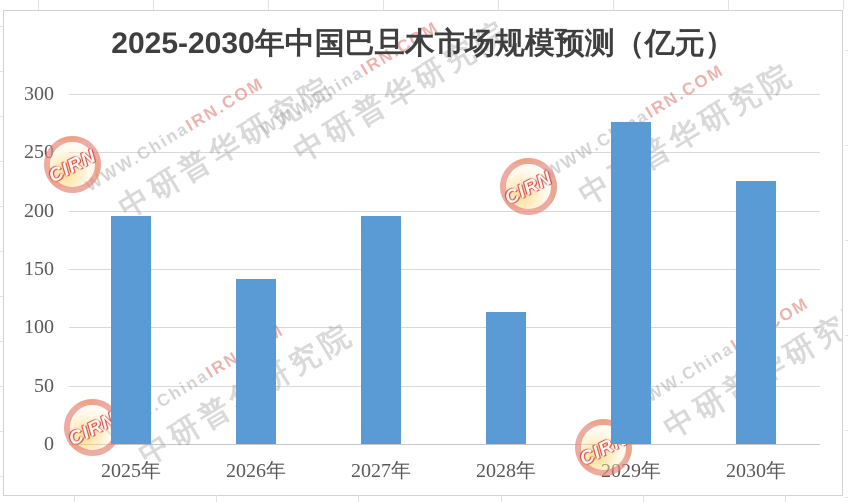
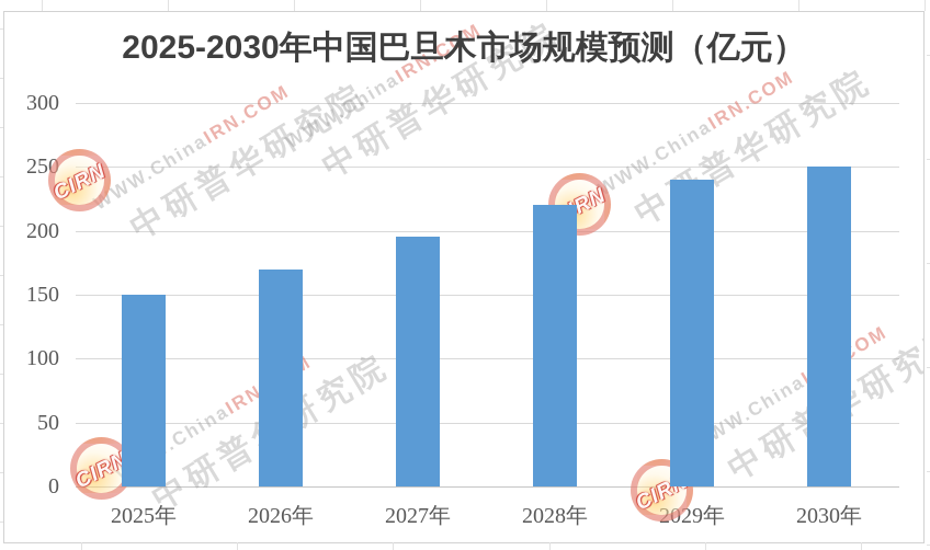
2025年: 195 -> 150
2026年: 141 -> 170
2028年: 113 -> 220
2029年: 276 -> 240
2030年: 225 -> 250
